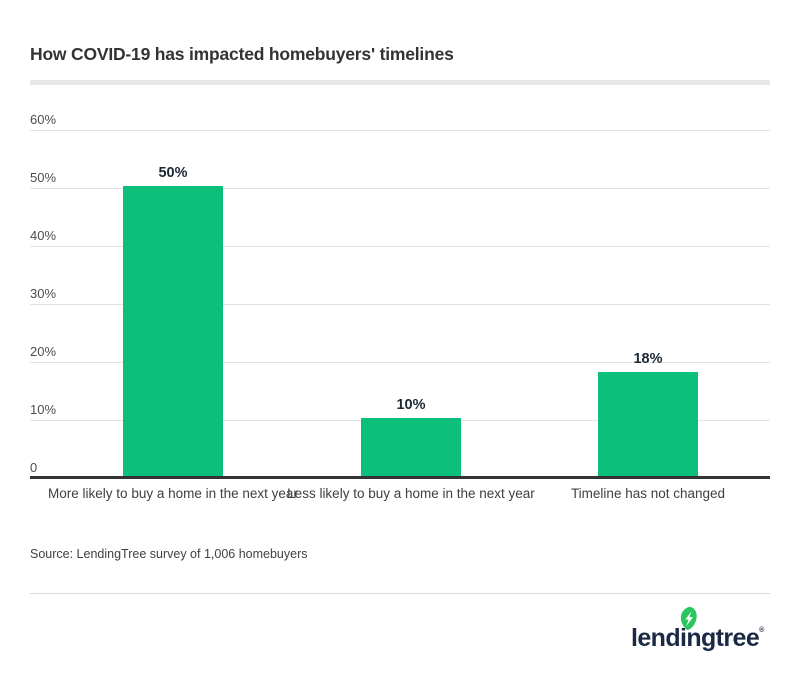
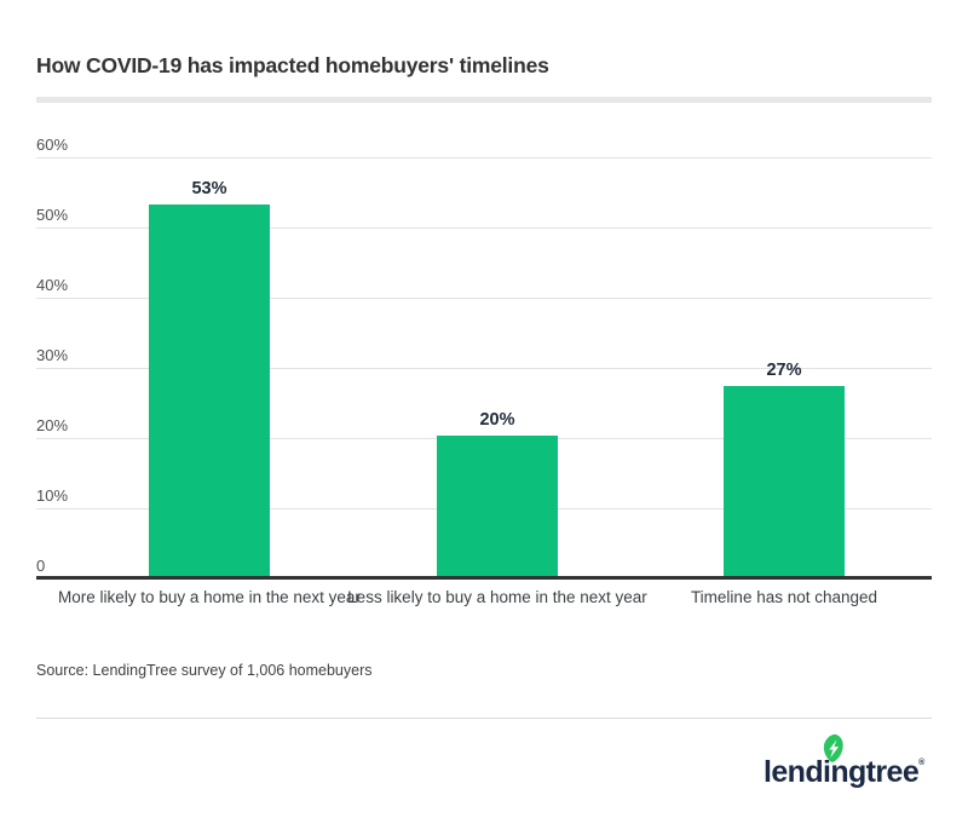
More likely to buy a home in the next year: 50% -> 53%
Less likely to buy a home in the next year: 10% -> 20%
Timeline has not changed: 18% -> 27%
